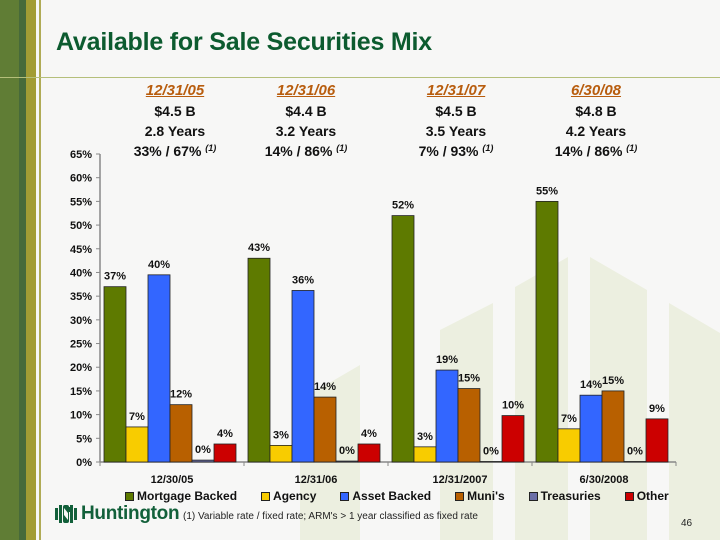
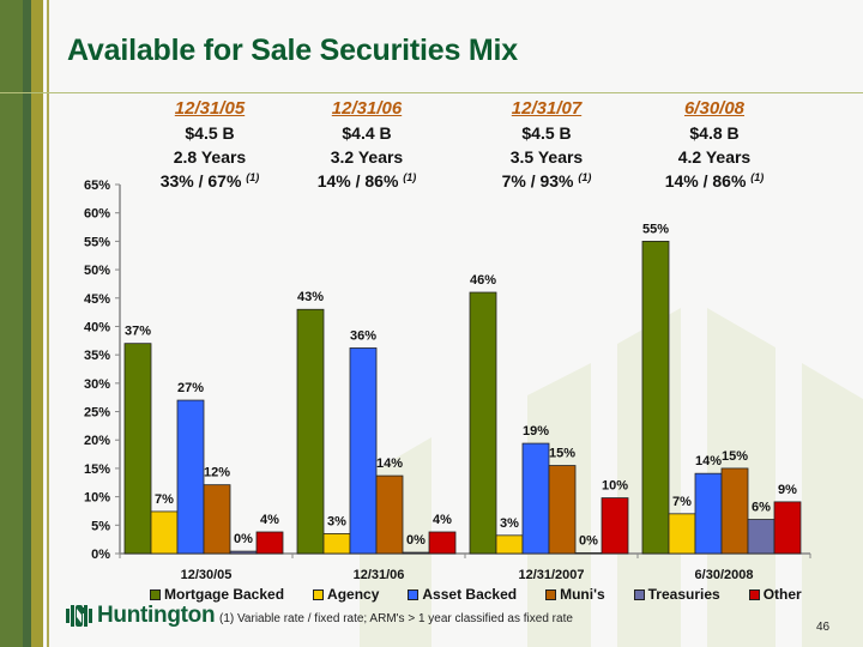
Asset Backed/12/30/05: 40% -> 27%
Mortgage Backed/12/31/2007: 52% -> 46%
Treasuries/6/30/2008: 0% -> 6%
